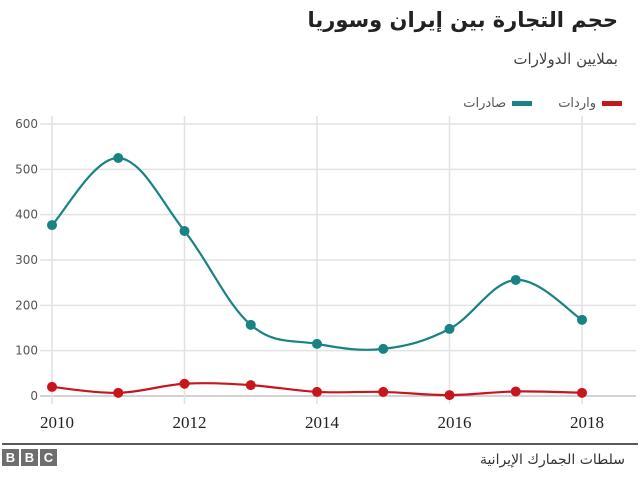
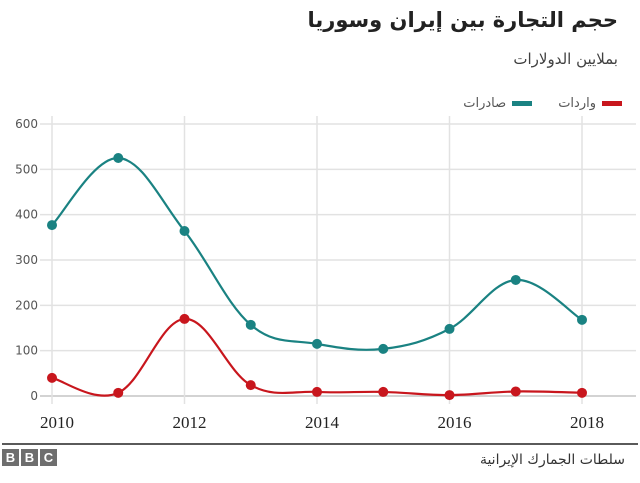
واردات/2010: 20 -> 40
واردات/2012: 30 -> 170
